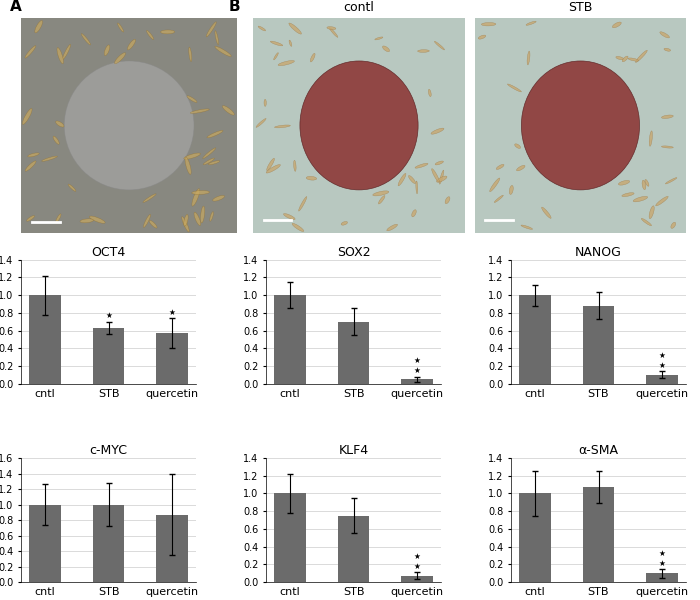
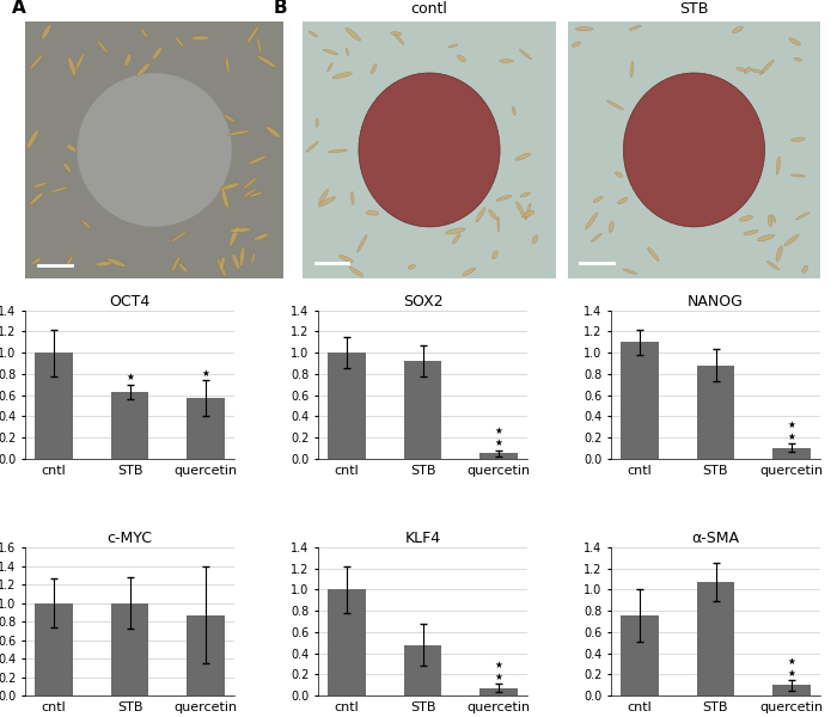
SOX2/STB: 0.70 -> 0.92
NANOG/cntl: 1.00 -> 1.10
KLF4/STB: 0.75 -> 0.48
α-SMA/cntl: 1.00 -> 0.76
